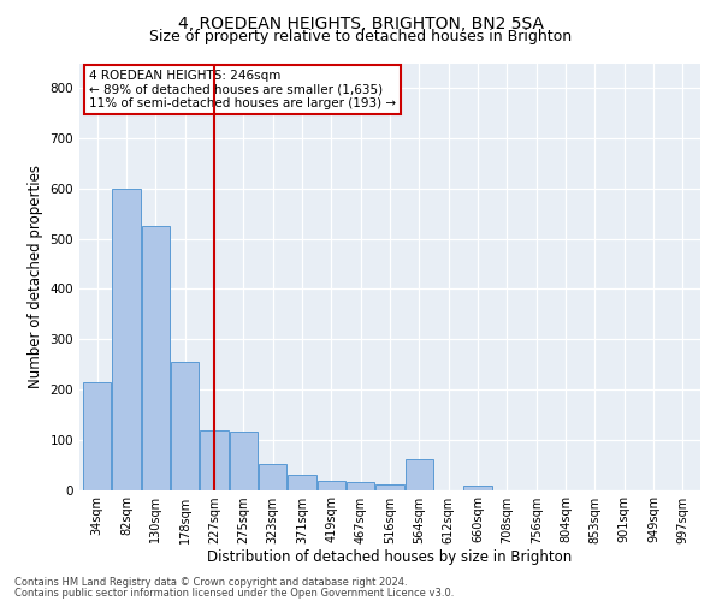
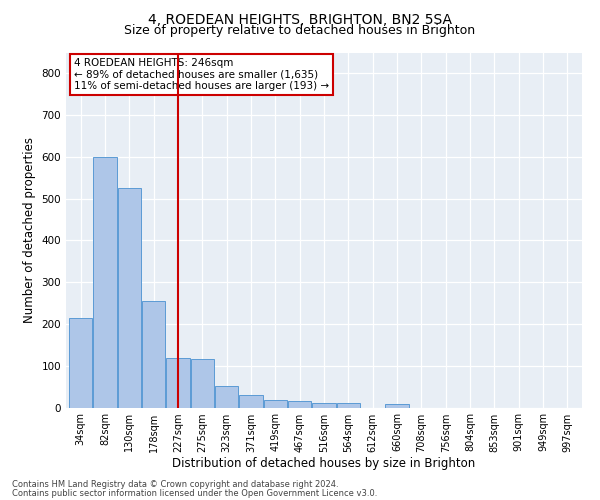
564sqm: 60 -> 10
